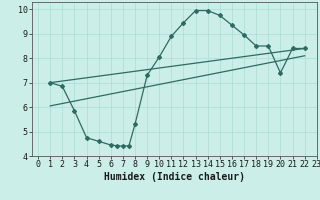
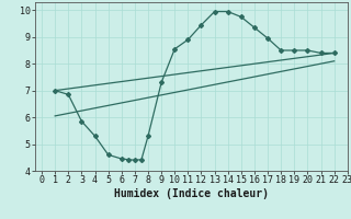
4: 4.75 -> 5.30
10: 8.05 -> 8.55
20: 7.40 -> 8.50
